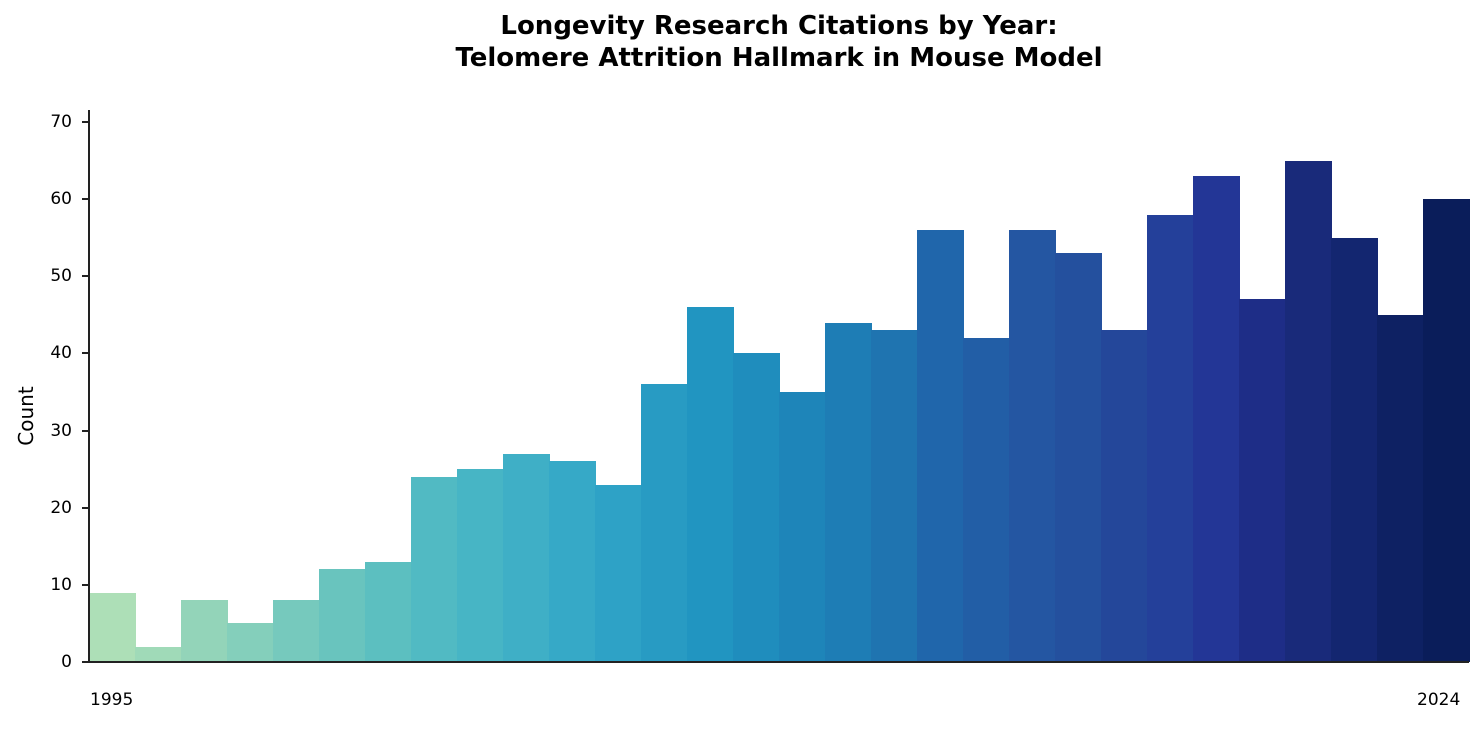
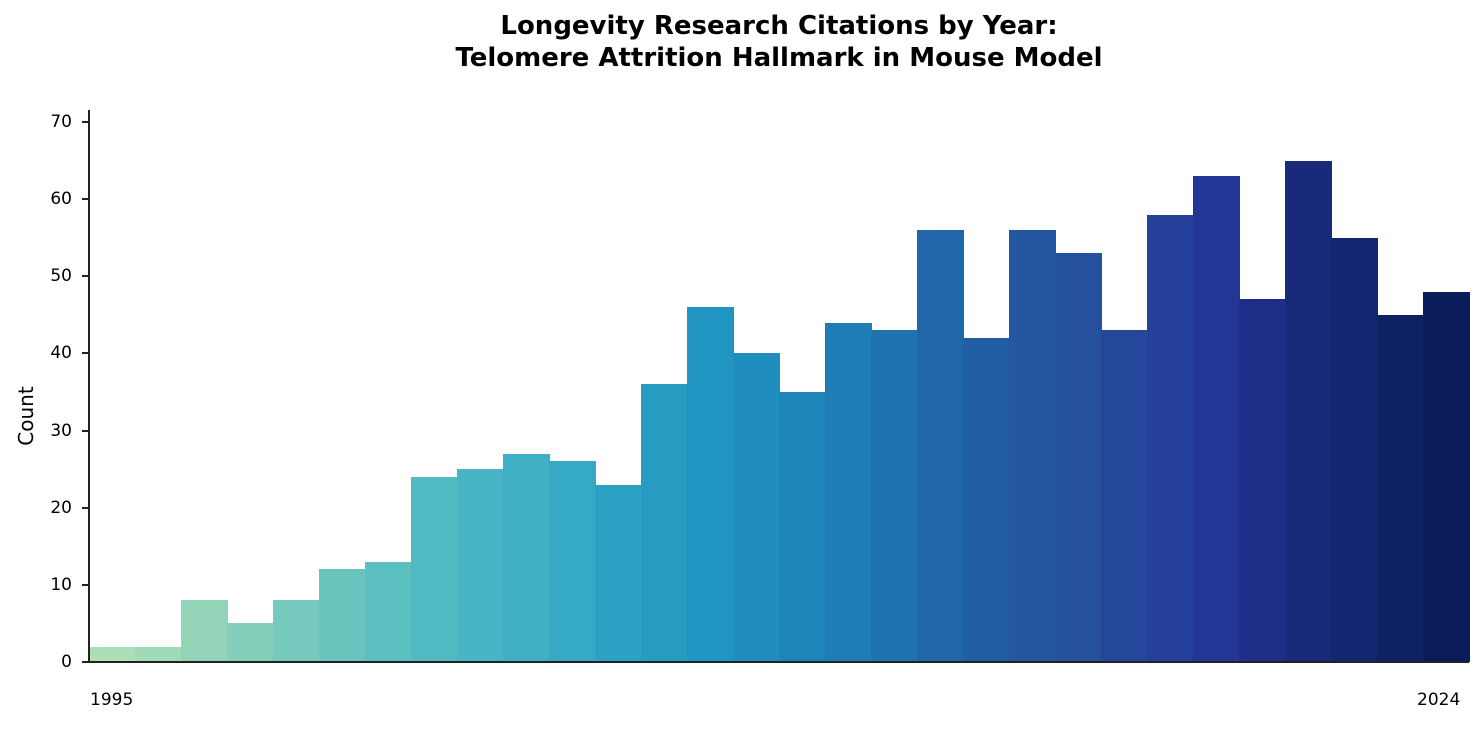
1995: 9 -> 2
2024: 60 -> 48
